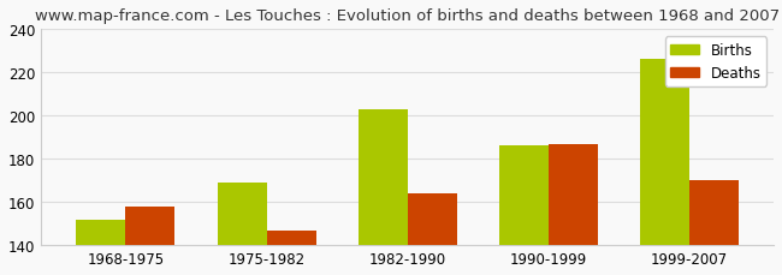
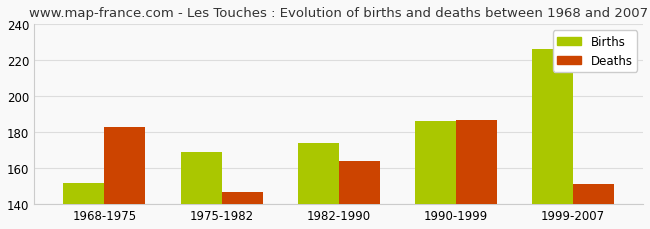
Deaths/1968-1975: 158 -> 183
Births/1982-1990: 203 -> 174
Deaths/1999-2007: 170 -> 151
